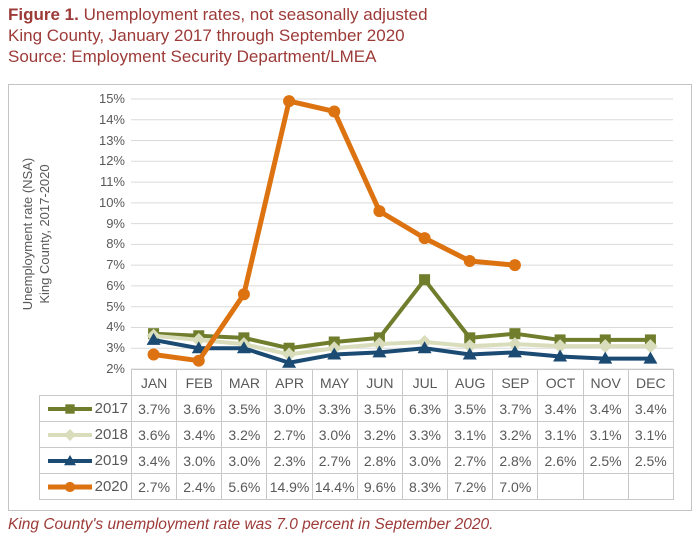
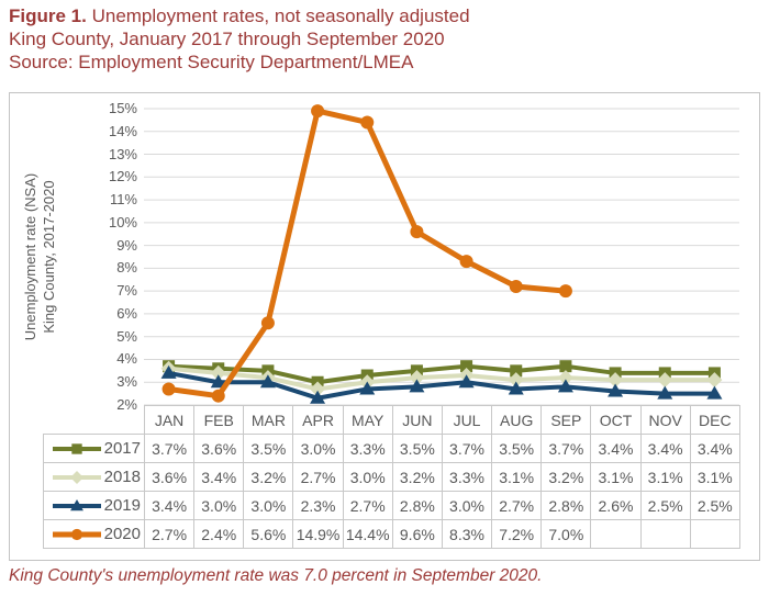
2017/JUL: 6.3% -> 3.7%
